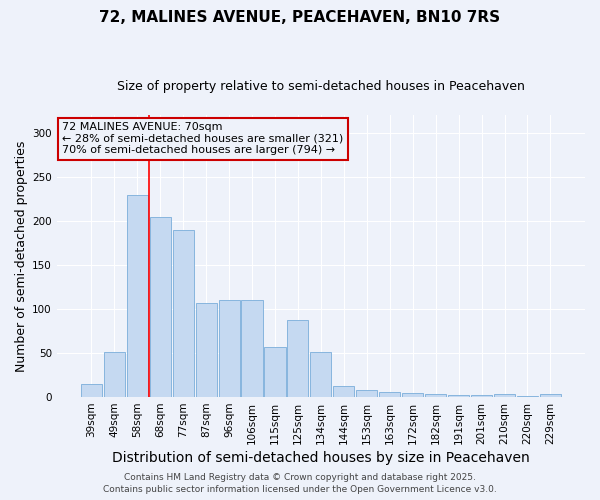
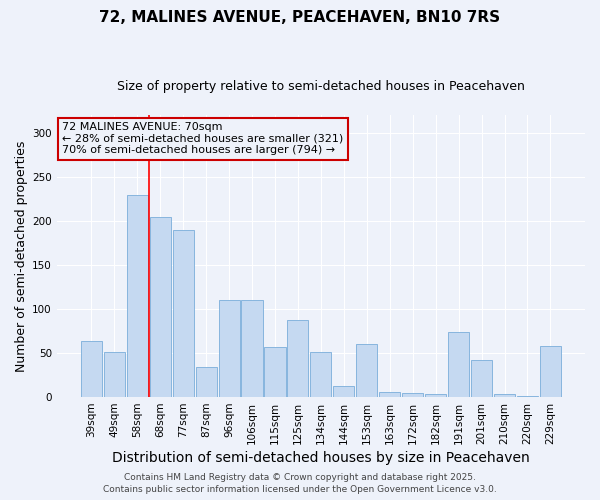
39sqm: 15 -> 64
87sqm: 107 -> 34
153sqm: 8 -> 60
191sqm: 2 -> 74
201sqm: 2 -> 42
229sqm: 3 -> 58
